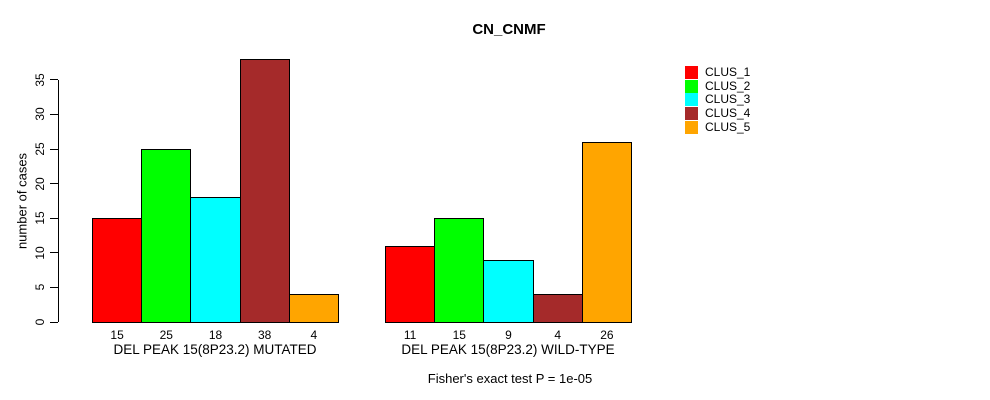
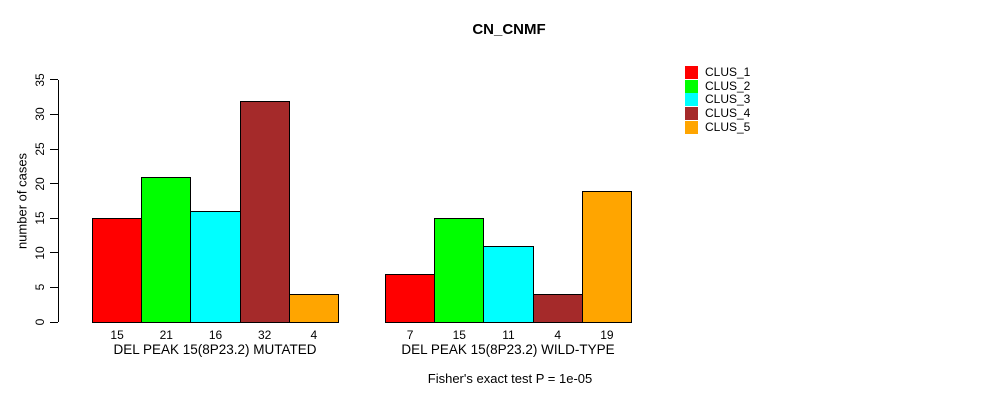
CLUS_2/DEL PEAK 15(8P23.2) MUTATED: 25 -> 21
CLUS_3/DEL PEAK 15(8P23.2) MUTATED: 18 -> 16
CLUS_4/DEL PEAK 15(8P23.2) MUTATED: 38 -> 32
CLUS_1/DEL PEAK 15(8P23.2) WILD-TYPE: 11 -> 7
CLUS_3/DEL PEAK 15(8P23.2) WILD-TYPE: 9 -> 11
CLUS_5/DEL PEAK 15(8P23.2) WILD-TYPE: 26 -> 19
